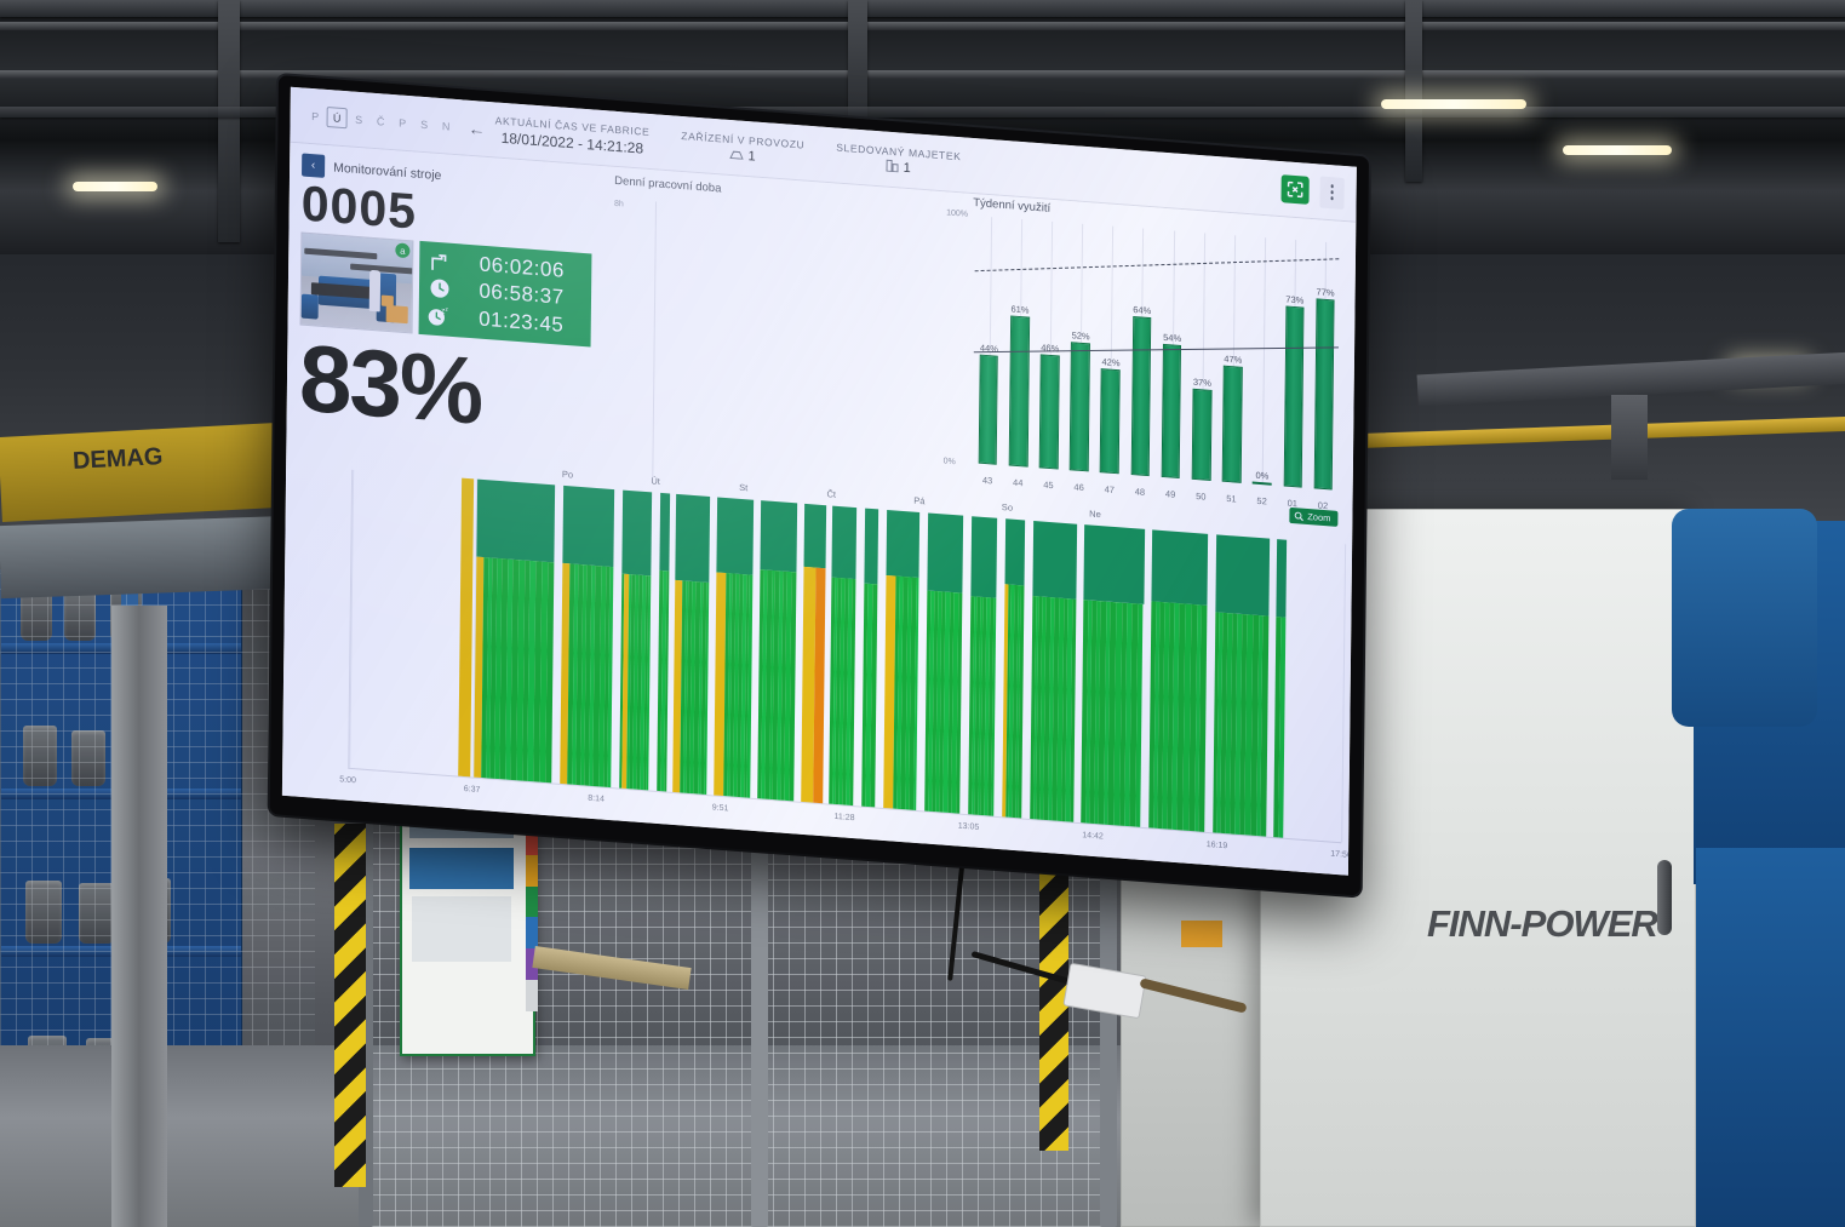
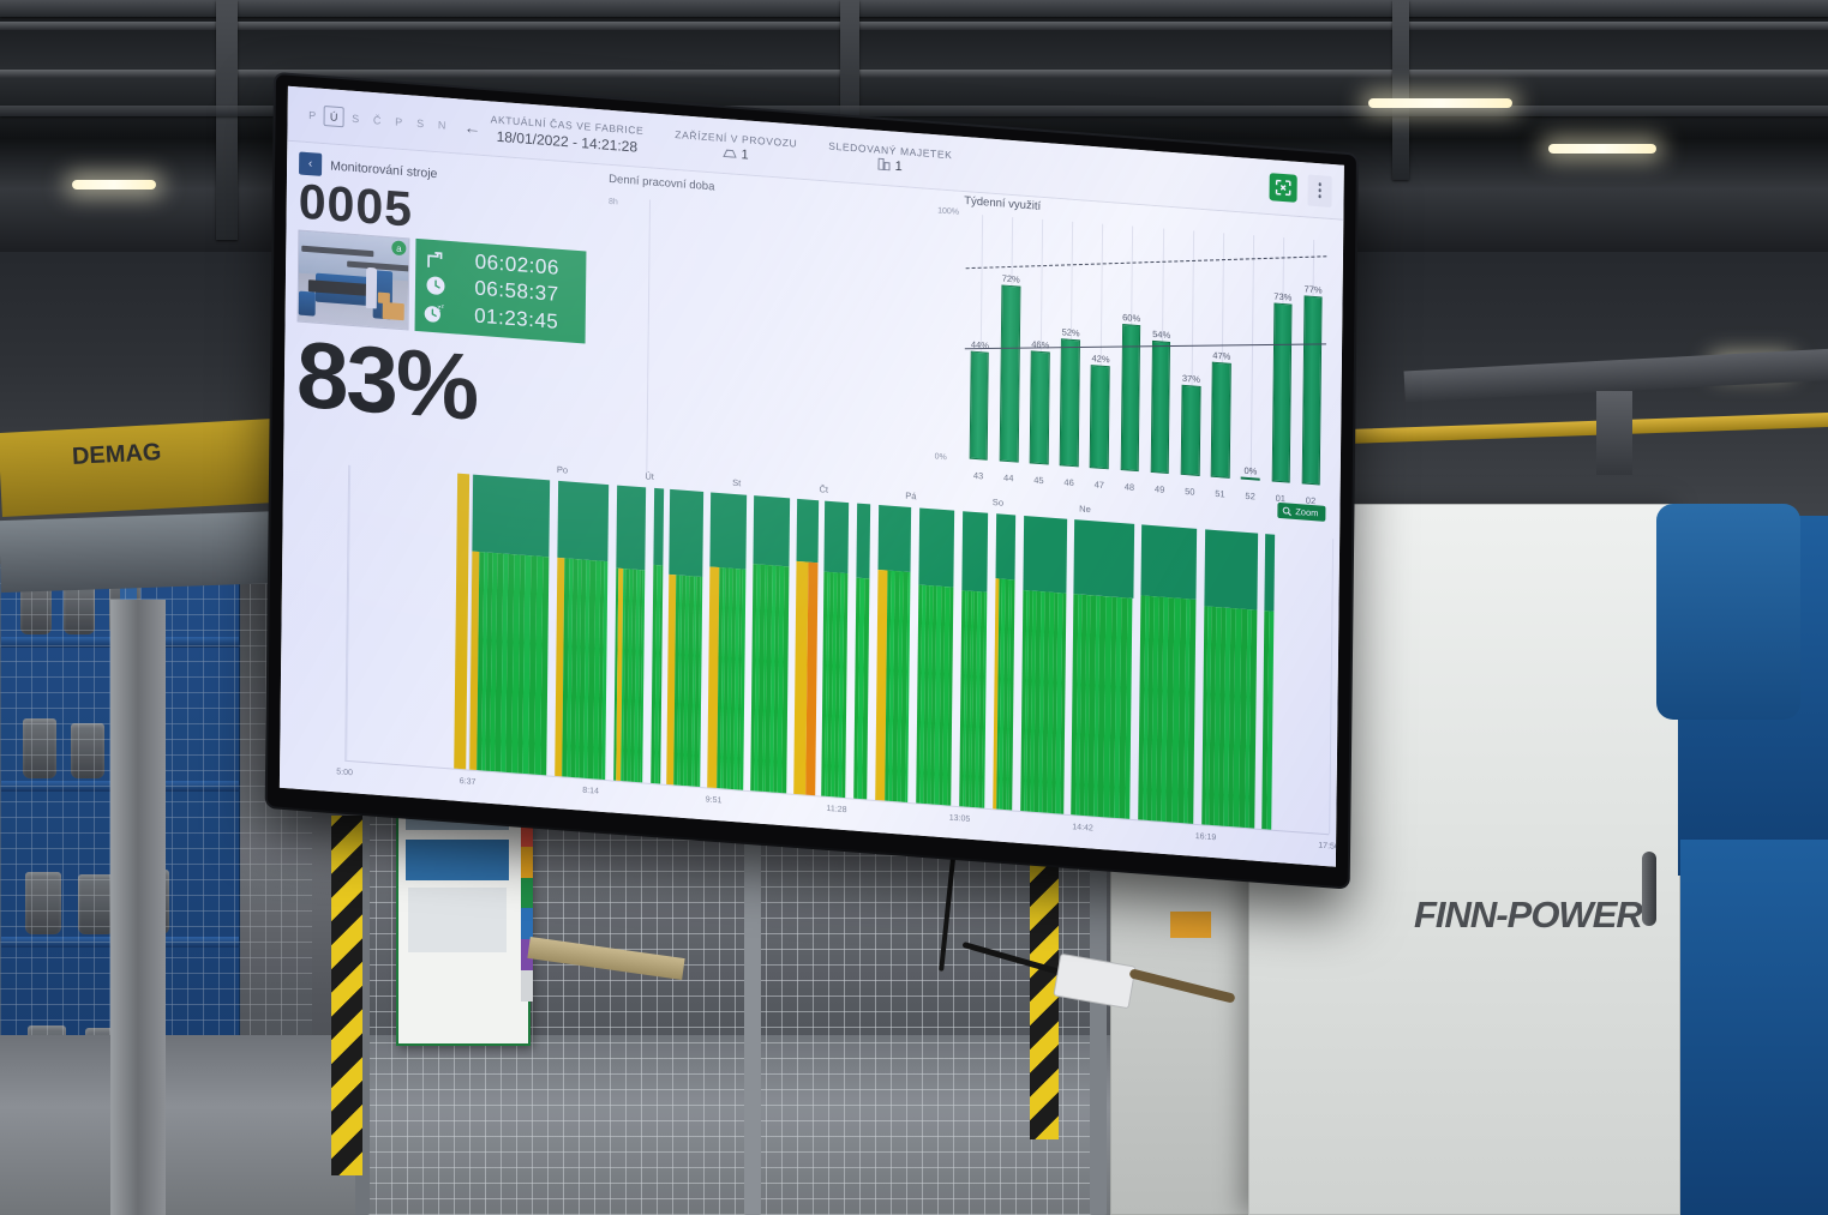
Týdenní využití/44: 61% -> 72%
Týdenní využití/48: 64% -> 60%
